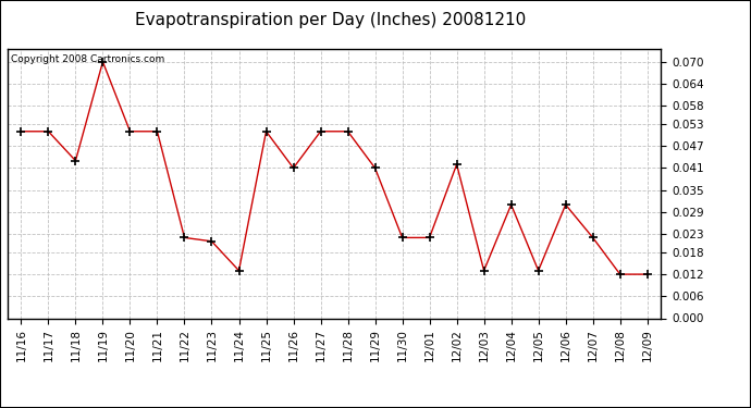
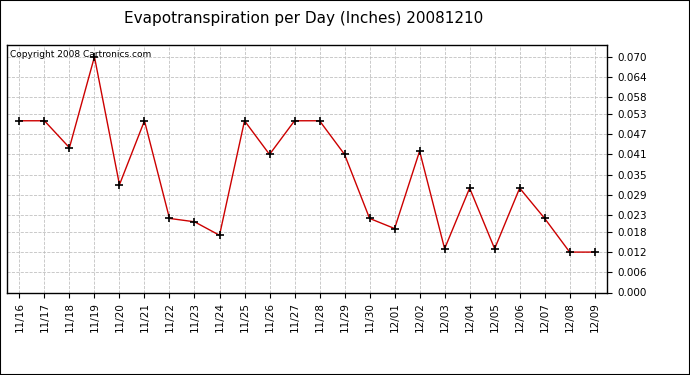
11/20: 0.051 -> 0.032
11/24: 0.013 -> 0.017
12/01: 0.022 -> 0.019
